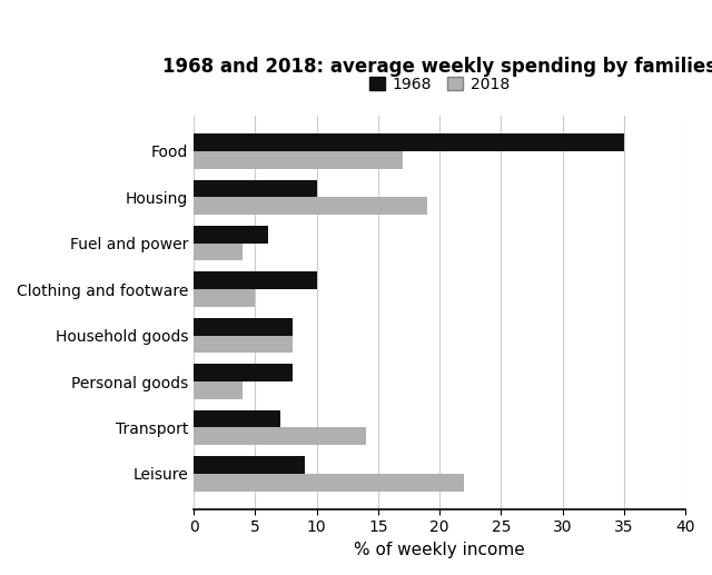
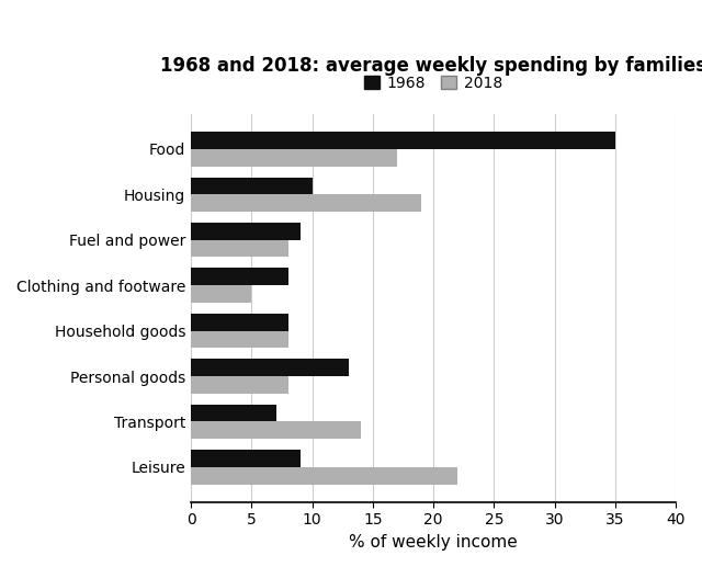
1968/Fuel and power: 6 -> 9
2018/Fuel and power: 4 -> 8
1968/Clothing and footware: 10 -> 8
1968/Personal goods: 8 -> 13
2018/Personal goods: 4 -> 8
